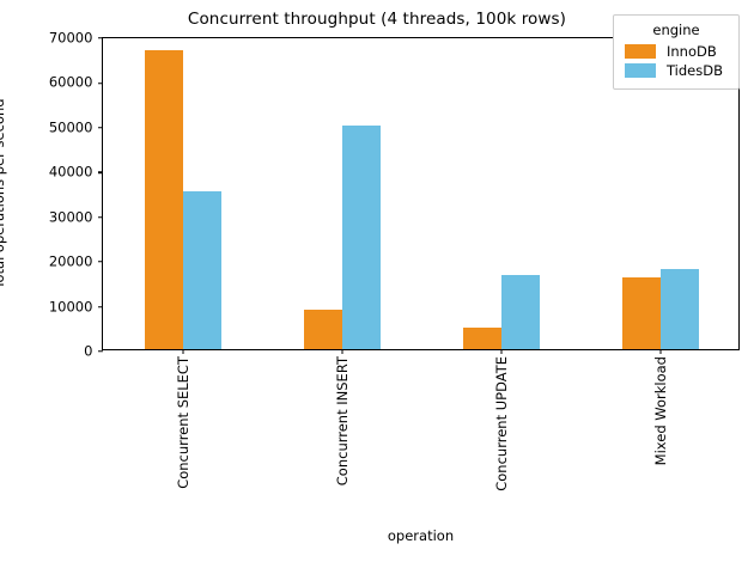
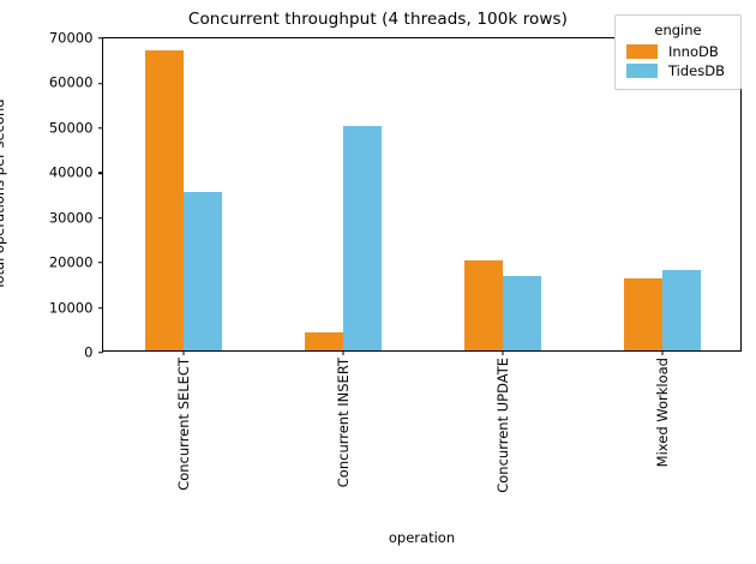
InnoDB/Concurrent INSERT: 9000 -> 4000
InnoDB/Concurrent UPDATE: 5000 -> 20000
